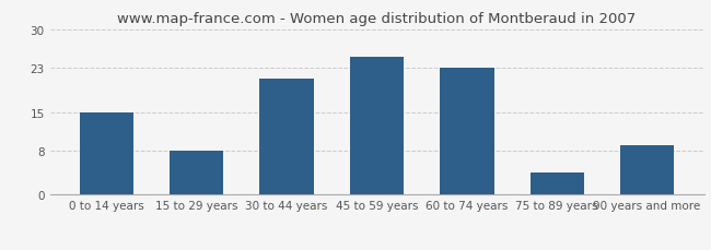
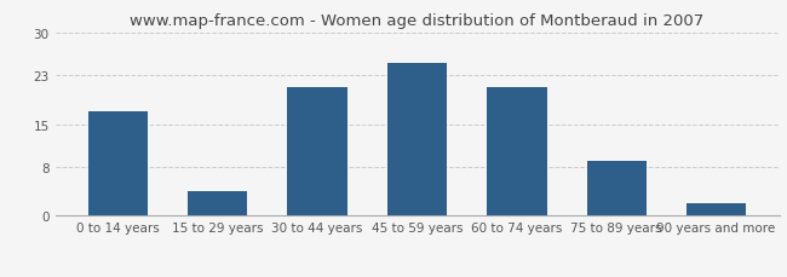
0 to 14 years: 15 -> 17
15 to 29 years: 8 -> 4
60 to 74 years: 23 -> 21
75 to 89 years: 4 -> 9
90 years and more: 9 -> 2
